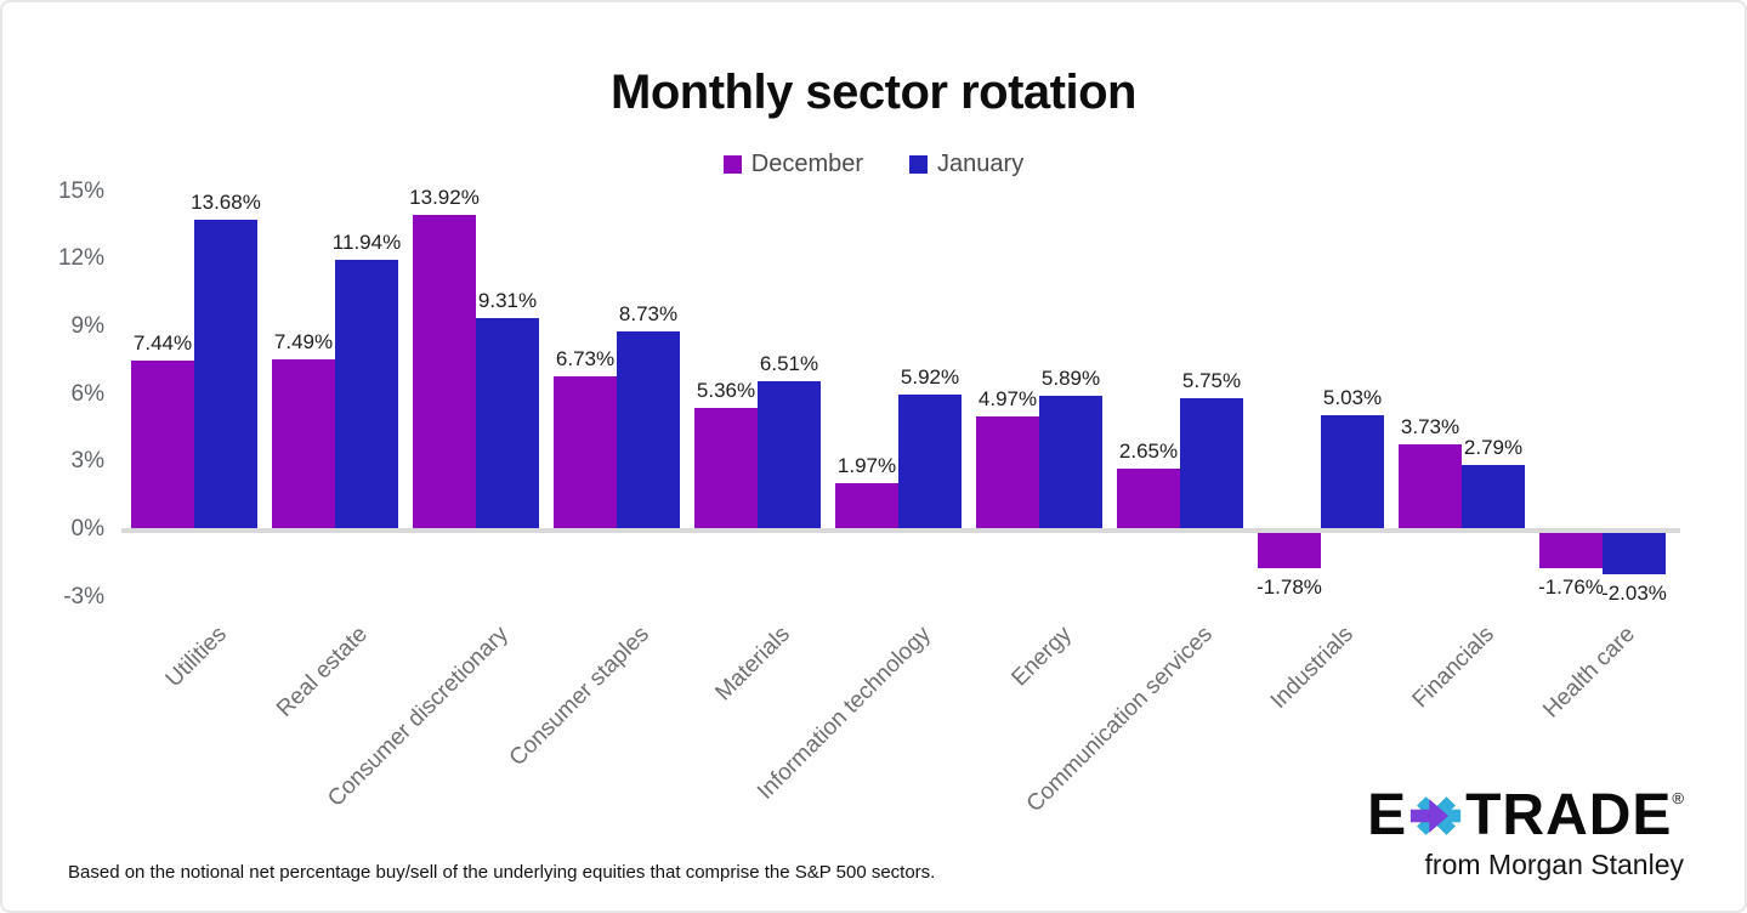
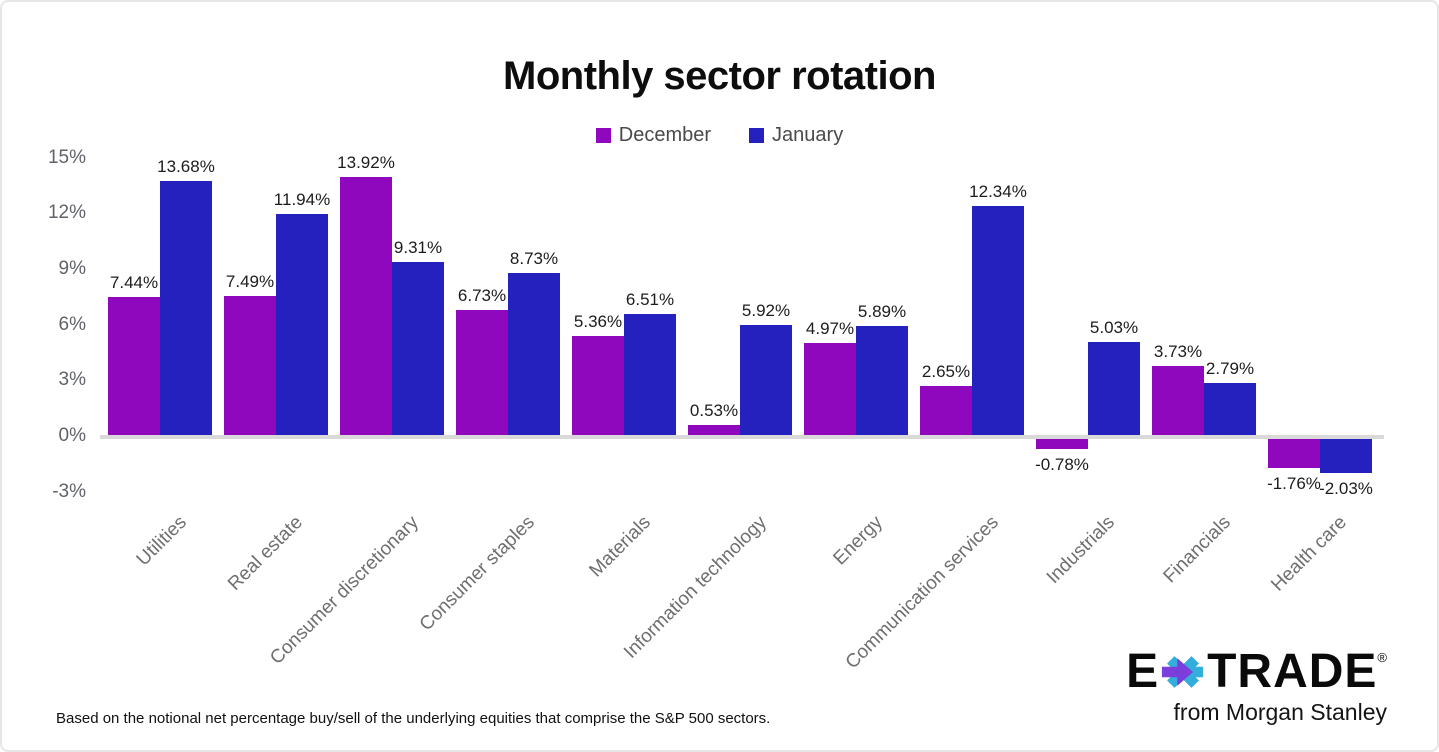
December/Information technology: 1.97% -> 0.53%
January/Communication services: 5.75% -> 12.34%
December/Industrials: -1.78% -> -0.78%
